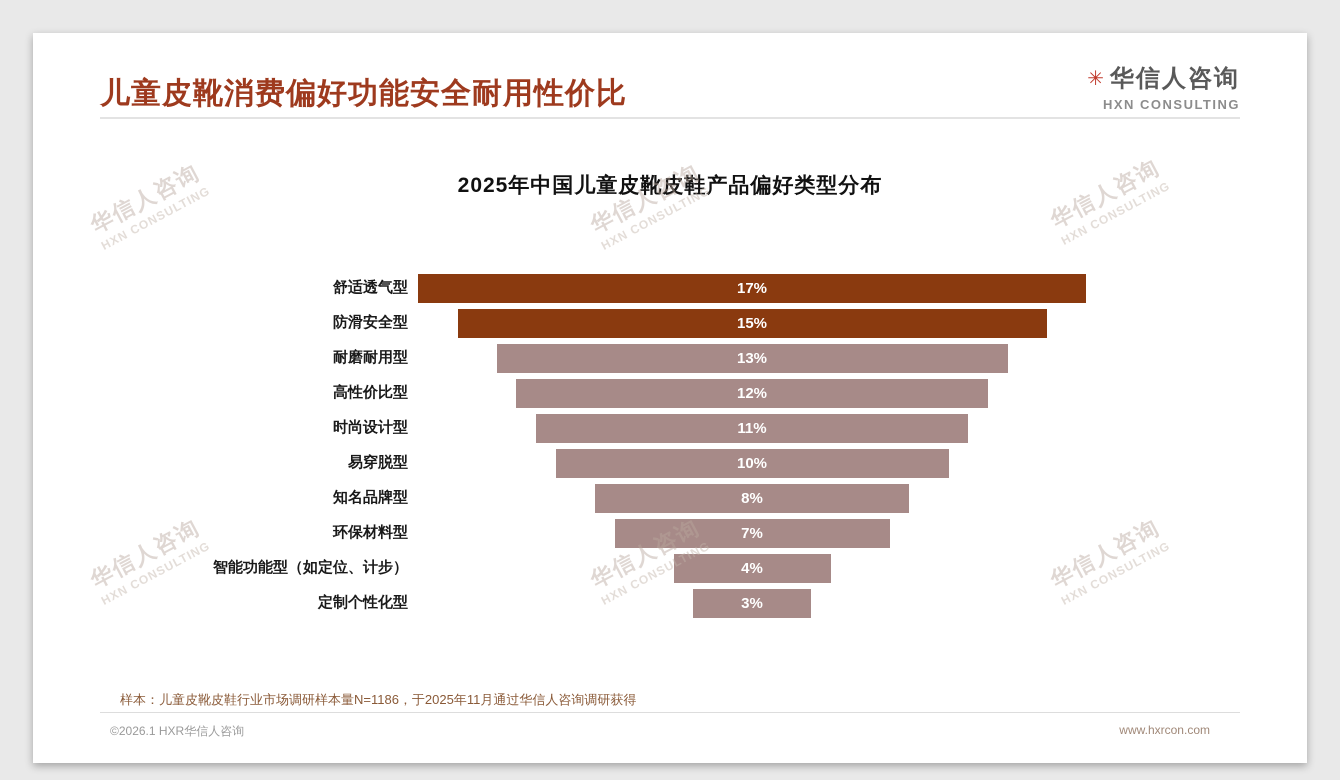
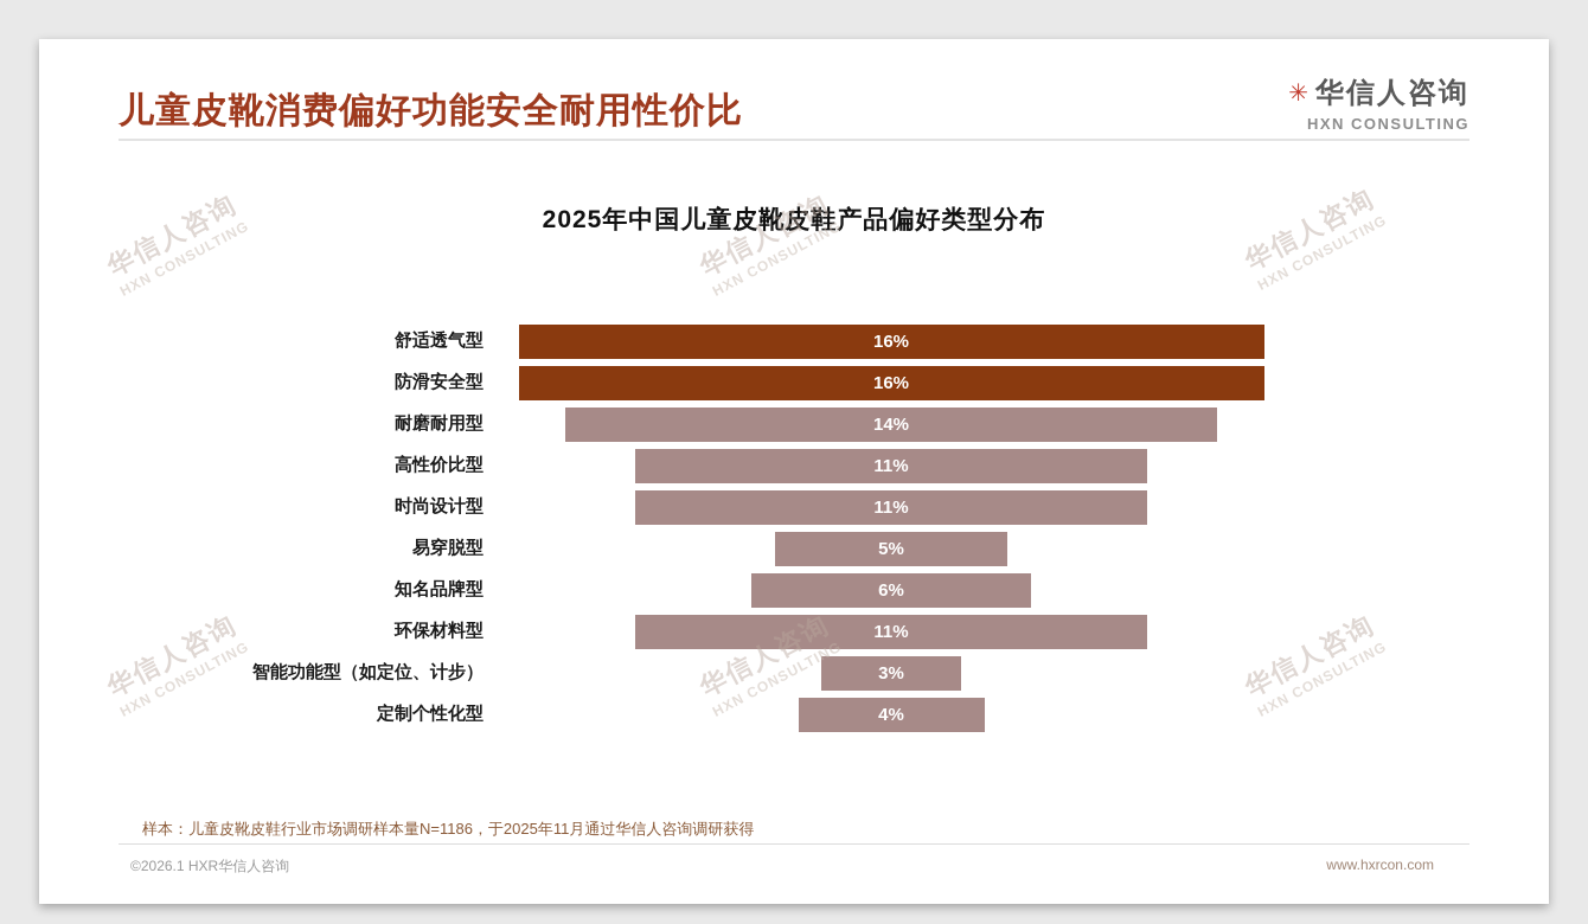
舒适透气型: 17% -> 16%
防滑安全型: 15% -> 16%
耐磨耐用型: 13% -> 14%
高性价比型: 12% -> 11%
易穿脱型: 10% -> 5%
知名品牌型: 8% -> 6%
环保材料型: 7% -> 11%
智能功能型（如定位、计步）: 4% -> 3%
定制个性化型: 3% -> 4%
